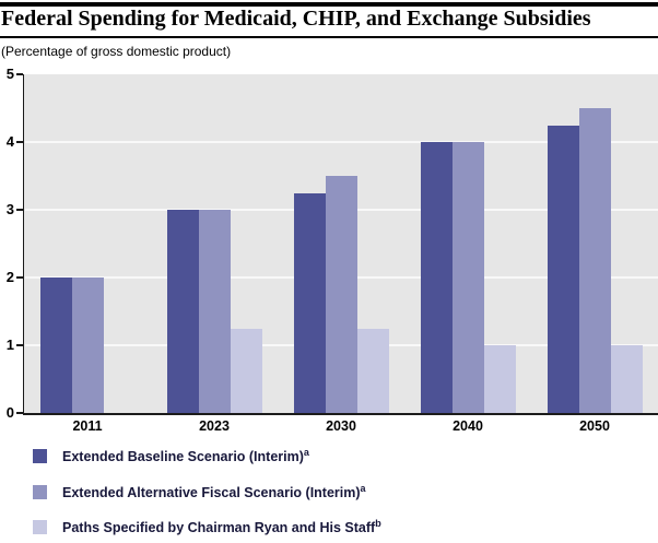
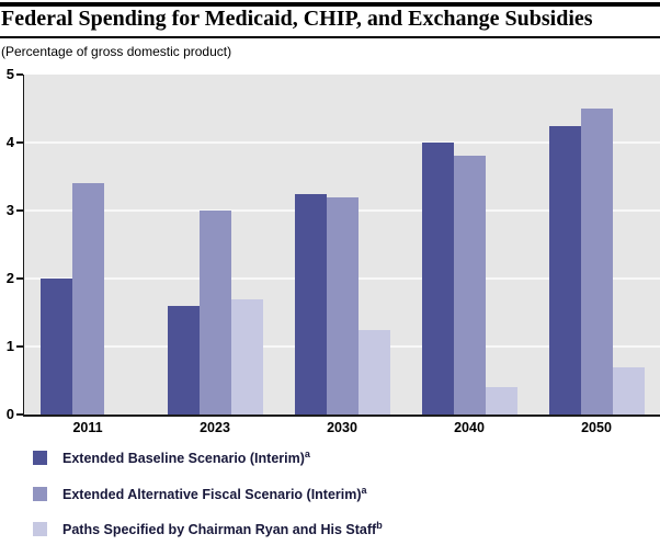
Extended Alternative Fiscal Scenario (Interim)/2011: 2.0 -> 3.4
Extended Baseline Scenario (Interim)/2023: 3.0 -> 1.6
Paths Specified by Chairman Ryan and His Staff/2023: 1.2 -> 1.7
Extended Alternative Fiscal Scenario (Interim)/2030: 3.5 -> 3.2
Extended Alternative Fiscal Scenario (Interim)/2040: 4.0 -> 3.8
Paths Specified by Chairman Ryan and His Staff/2040: 1.0 -> 0.4
Paths Specified by Chairman Ryan and His Staff/2050: 1.0 -> 0.7
